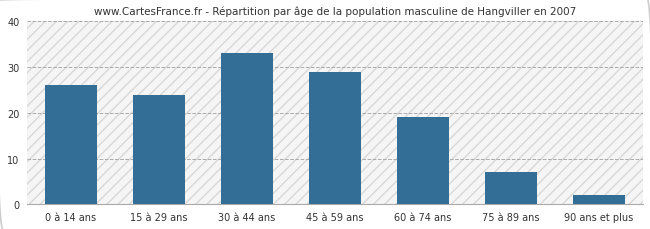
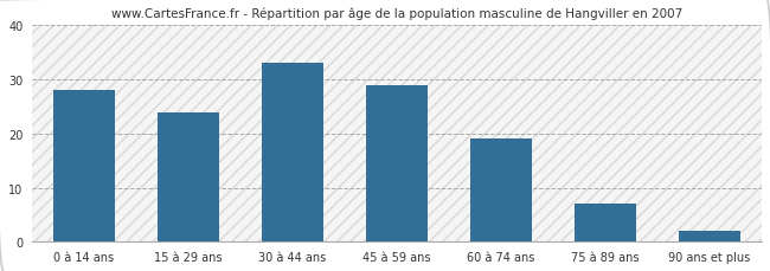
0 à 14 ans: 26 -> 28
